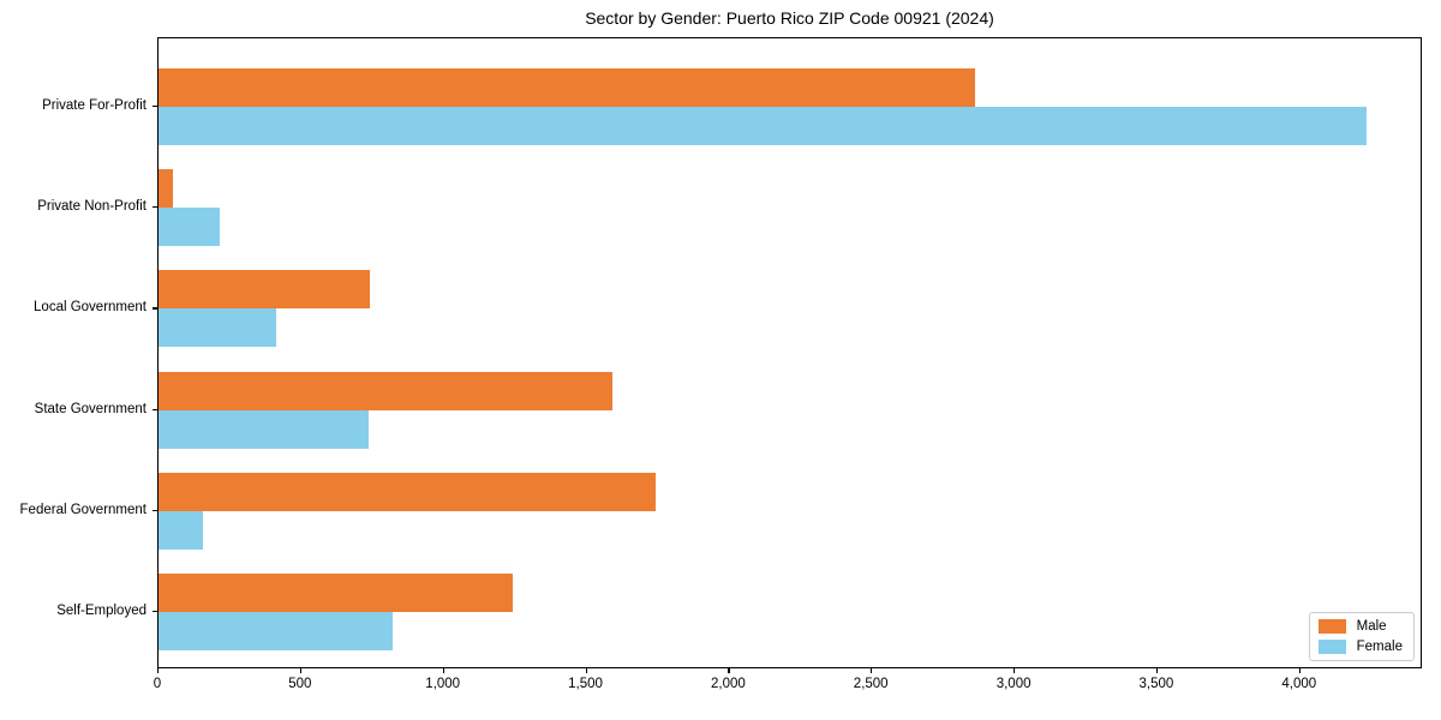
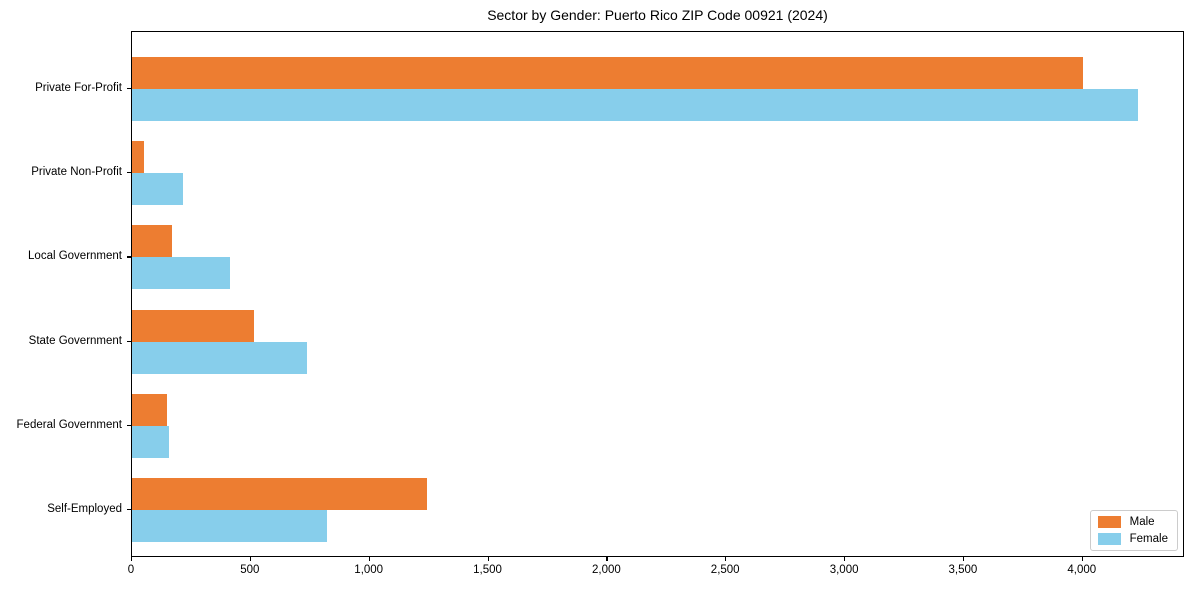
Male/Private For-Profit: 2860 -> 4000
Male/Local Government: 740 -> 170
Male/State Government: 1590 -> 520
Male/Federal Government: 1740 -> 140
